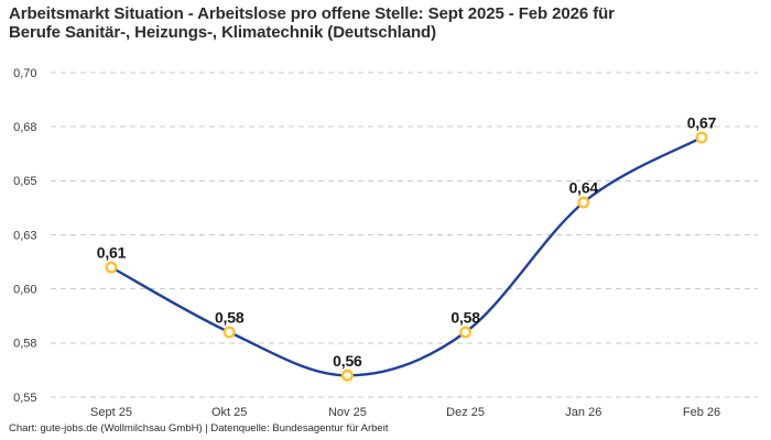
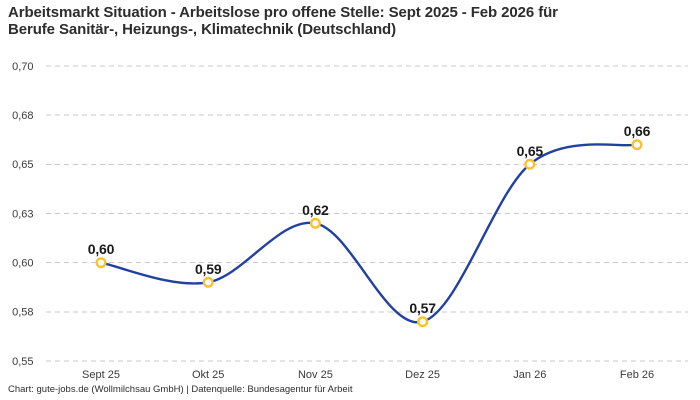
Sept 25: 0,61 -> 0,60
Okt 25: 0,58 -> 0,59
Nov 25: 0,56 -> 0,62
Dez 25: 0,58 -> 0,57
Jan 26: 0,64 -> 0,65
Feb 26: 0,67 -> 0,66
